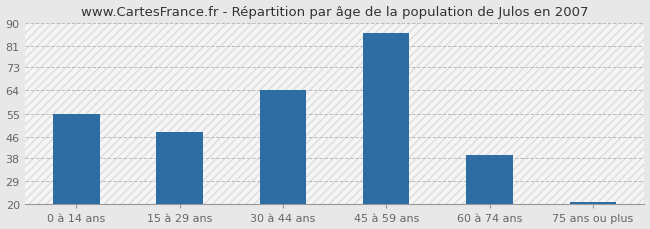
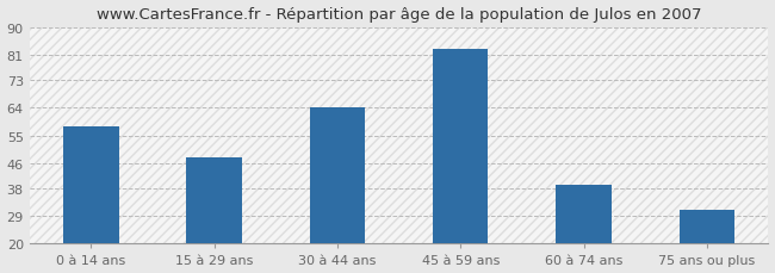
0 à 14 ans: 55 -> 58
45 à 59 ans: 86 -> 83
75 ans ou plus: 21 -> 31
